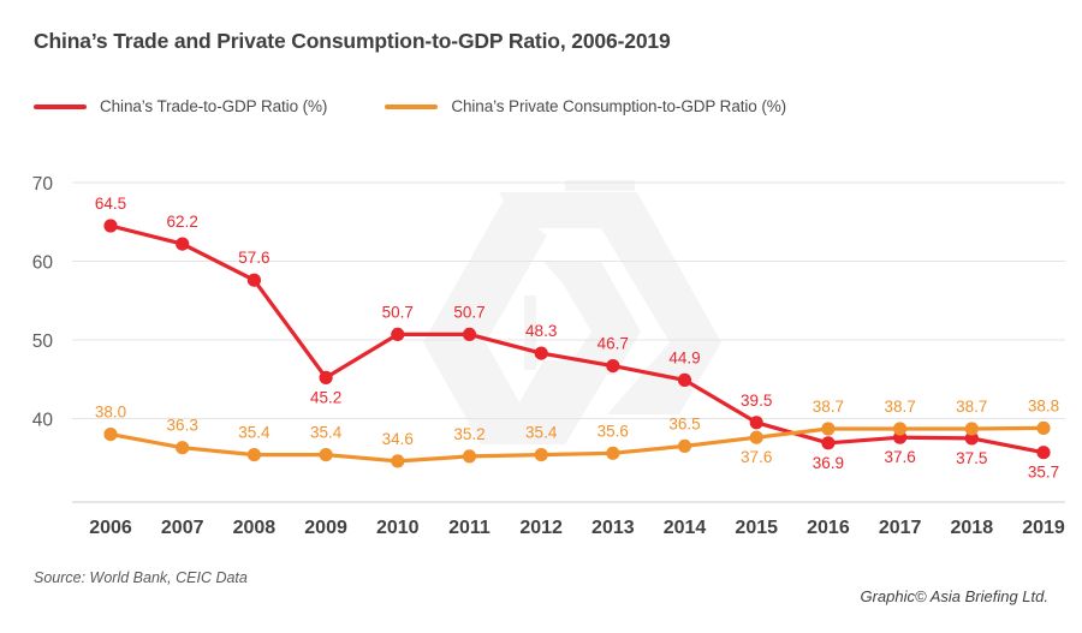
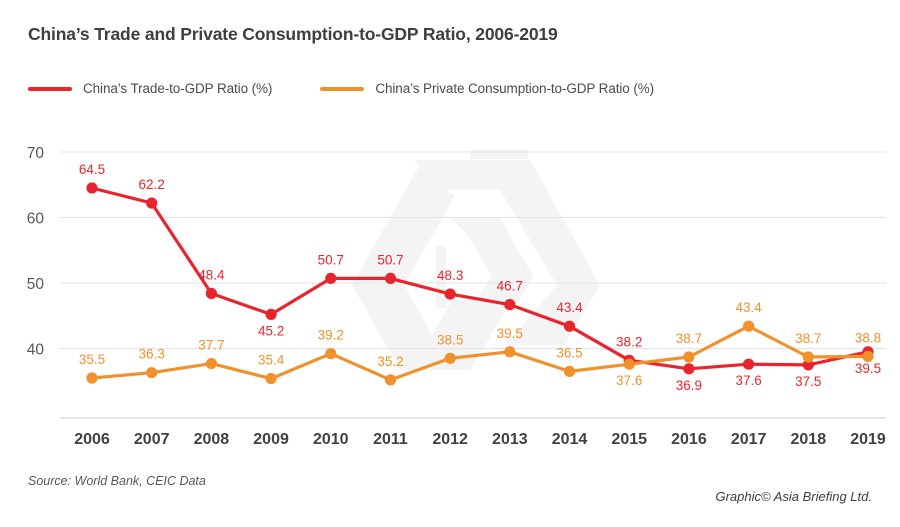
China’s Private Consumption-to-GDP Ratio (%)/2006: 38.0 -> 35.5
China’s Trade-to-GDP Ratio (%)/2008: 57.6 -> 48.4
China’s Private Consumption-to-GDP Ratio (%)/2008: 35.4 -> 37.7
China’s Private Consumption-to-GDP Ratio (%)/2010: 34.6 -> 39.2
China’s Private Consumption-to-GDP Ratio (%)/2012: 35.4 -> 38.5
China’s Private Consumption-to-GDP Ratio (%)/2013: 35.6 -> 39.5
China’s Trade-to-GDP Ratio (%)/2014: 44.9 -> 43.4
China’s Trade-to-GDP Ratio (%)/2015: 39.5 -> 38.2
China’s Private Consumption-to-GDP Ratio (%)/2017: 38.7 -> 43.4
China’s Trade-to-GDP Ratio (%)/2019: 35.7 -> 39.5
